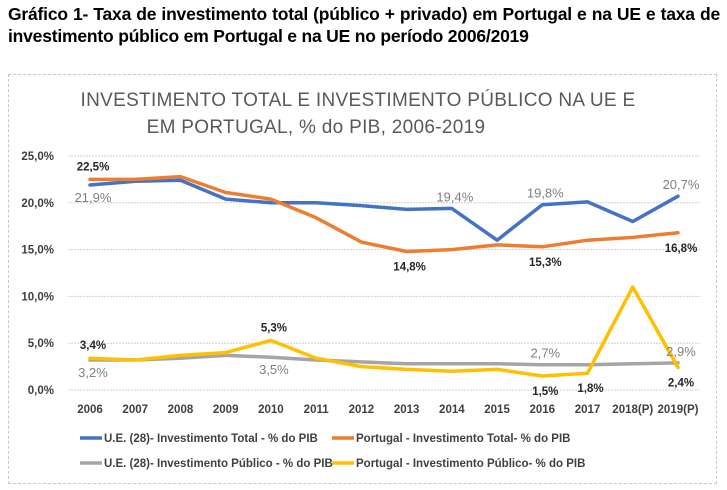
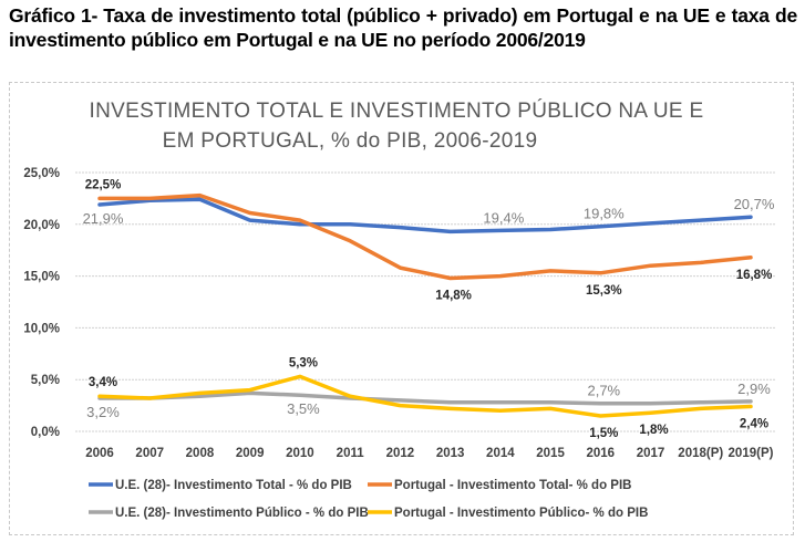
U.E. (28)- Investimento Total - % do PIB/2015: 16% -> 20%
U.E. (28)- Investimento Total - % do PIB/2018(P): 18% -> 20%
Portugal - Investimento Público- % do PIB/2018(P): 11% -> 2%
